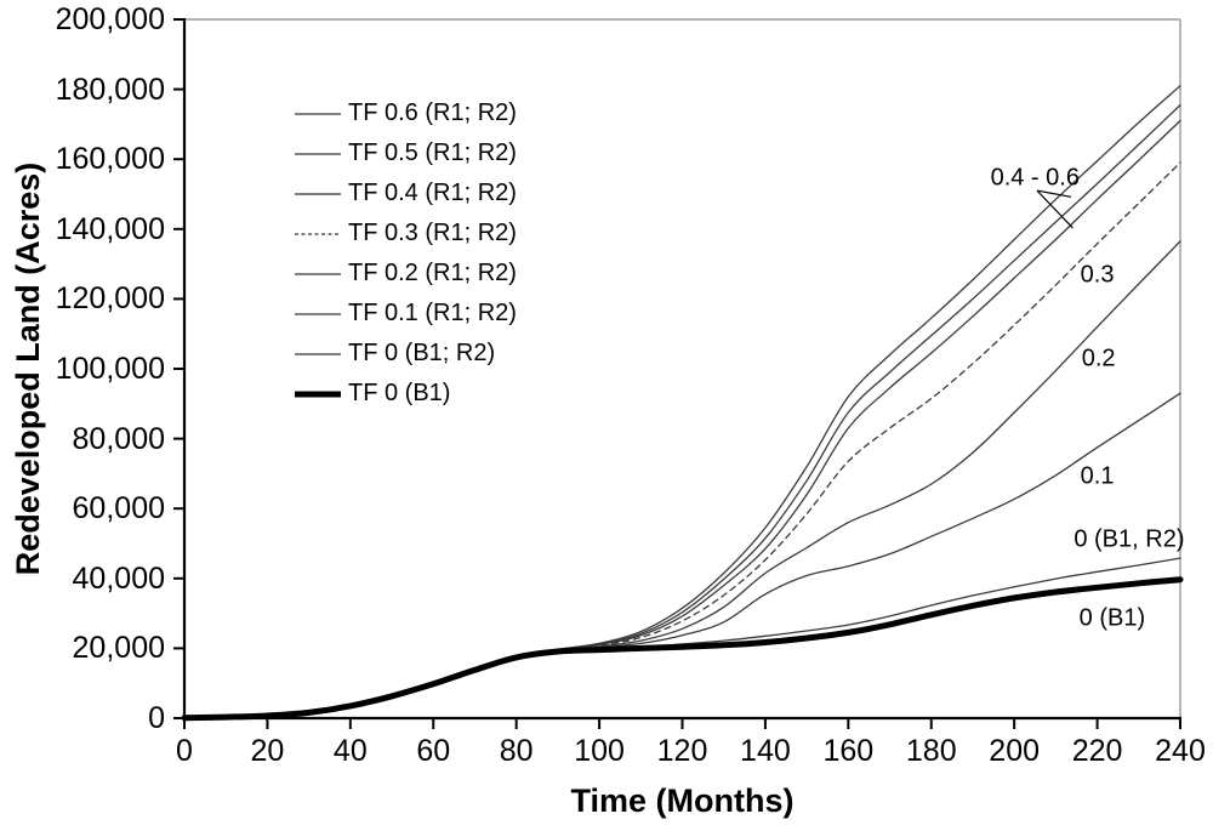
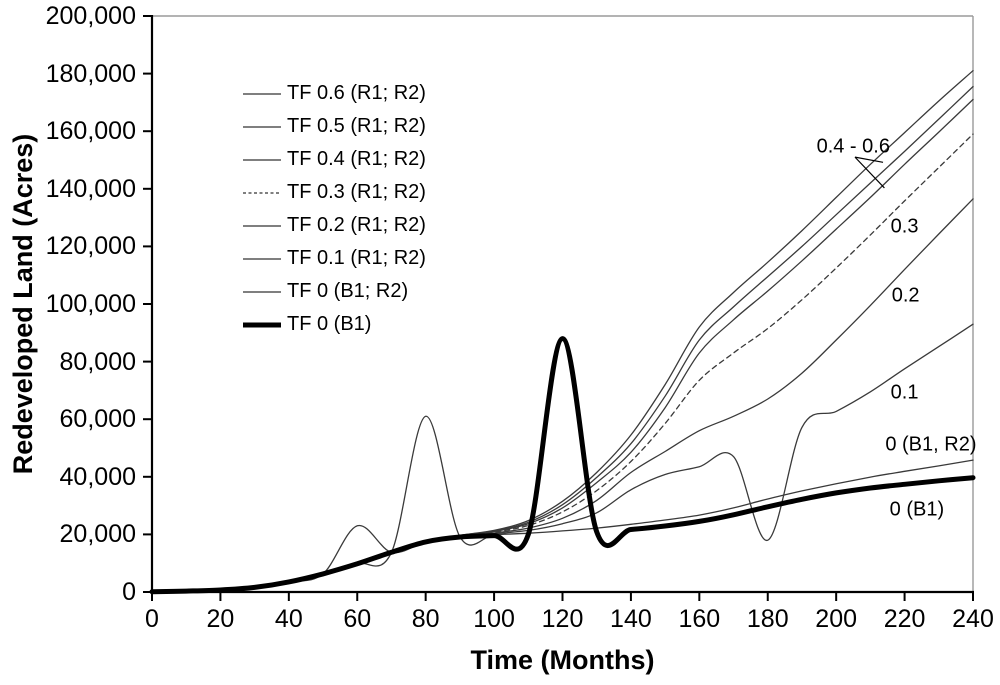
TF 0.1 (R1; R2)/60: 10000 -> 23000
TF 0 (B1; R2)/80: 17000 -> 61000
TF 0 (B1)/120: 20000 -> 88000
TF 0.1 (R1; R2)/180: 52000 -> 18000
